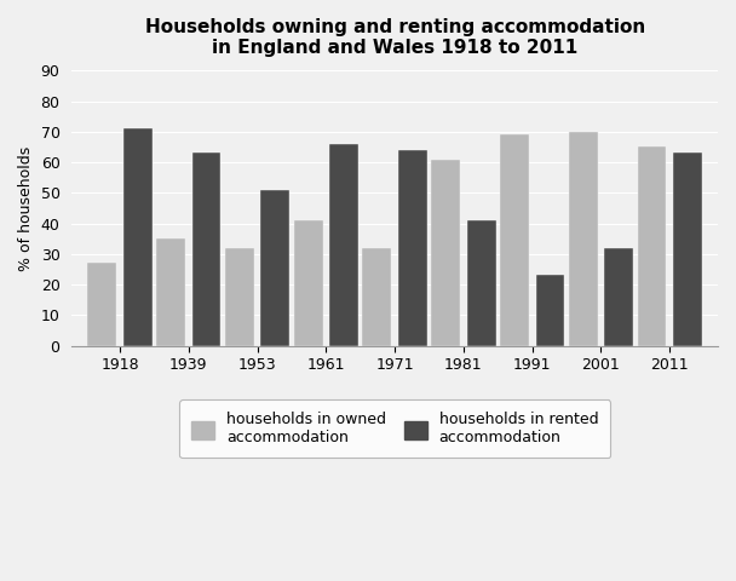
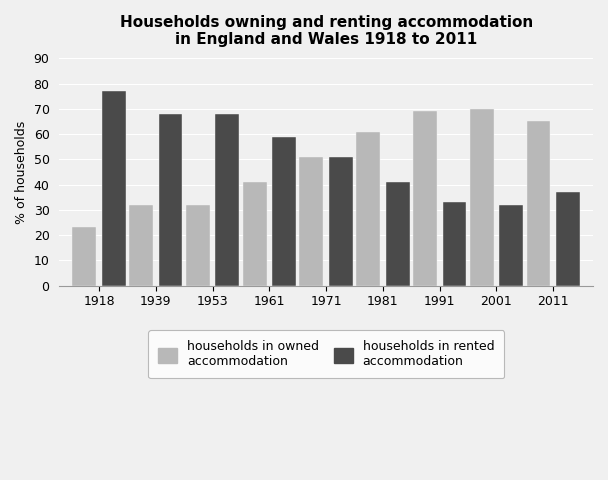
households in owned accommodation/1918: 27 -> 23
households in rented accommodation/1918: 71 -> 77
households in owned accommodation/1939: 35 -> 32
households in rented accommodation/1939: 63 -> 68
households in rented accommodation/1953: 51 -> 68
households in rented accommodation/1961: 66 -> 59
households in owned accommodation/1971: 32 -> 51
households in rented accommodation/1971: 64 -> 51
households in rented accommodation/1991: 23 -> 33
households in rented accommodation/2011: 63 -> 37
